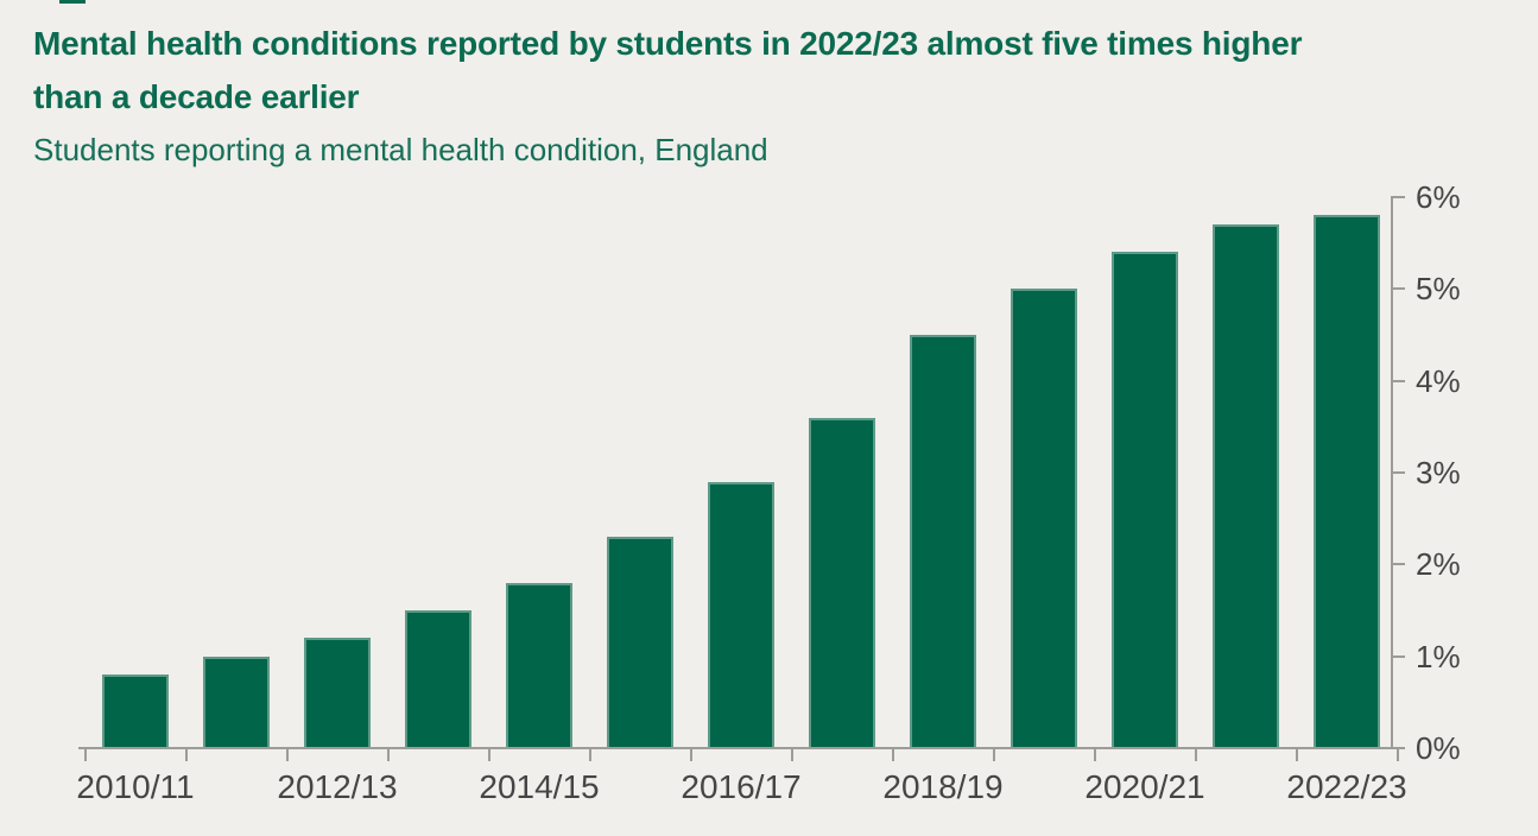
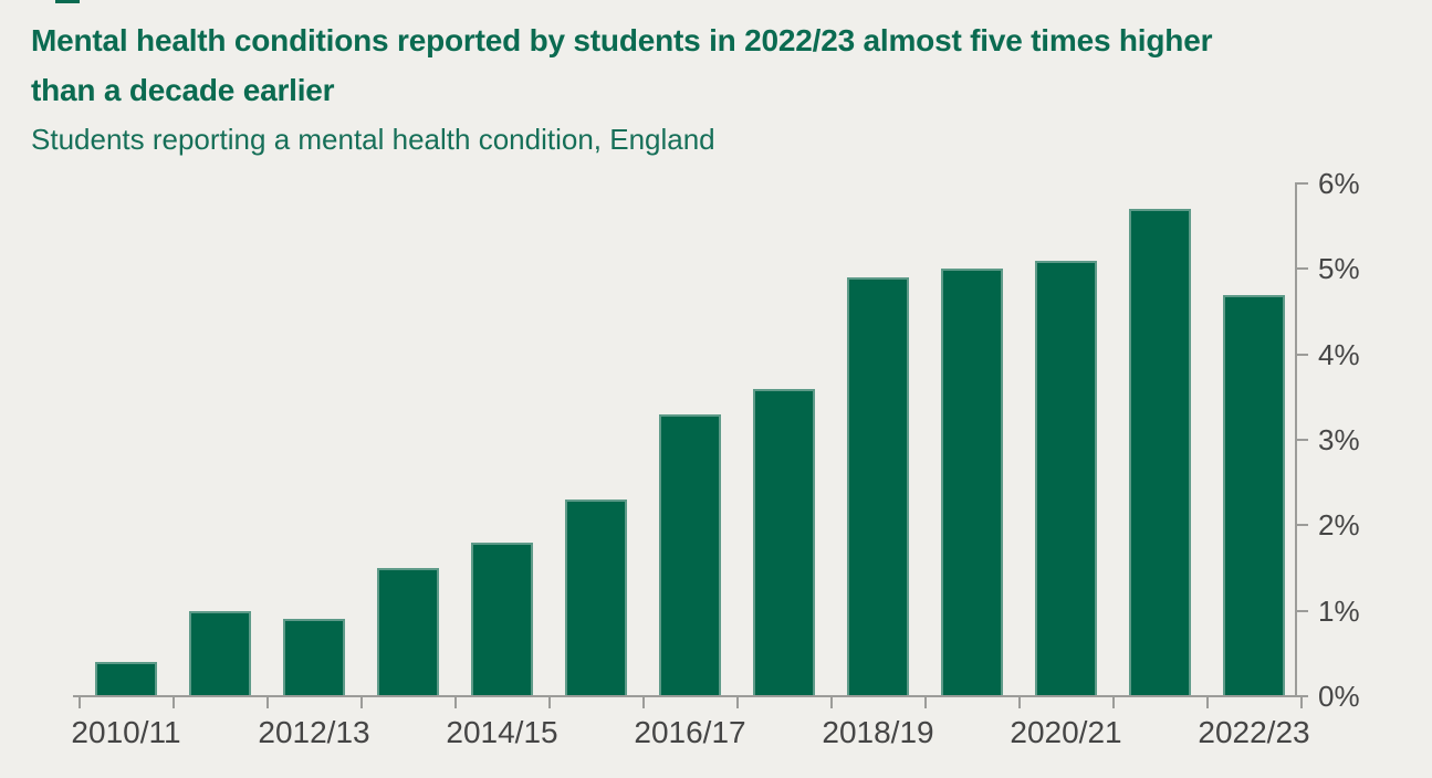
2010/11: 0.8% -> 0.4%
2012/13: 1.2% -> 0.9%
2016/17: 2.9% -> 3.3%
2018/19: 4.5% -> 4.9%
2020/21: 5.4% -> 5.1%
2022/23: 5.8% -> 4.7%
